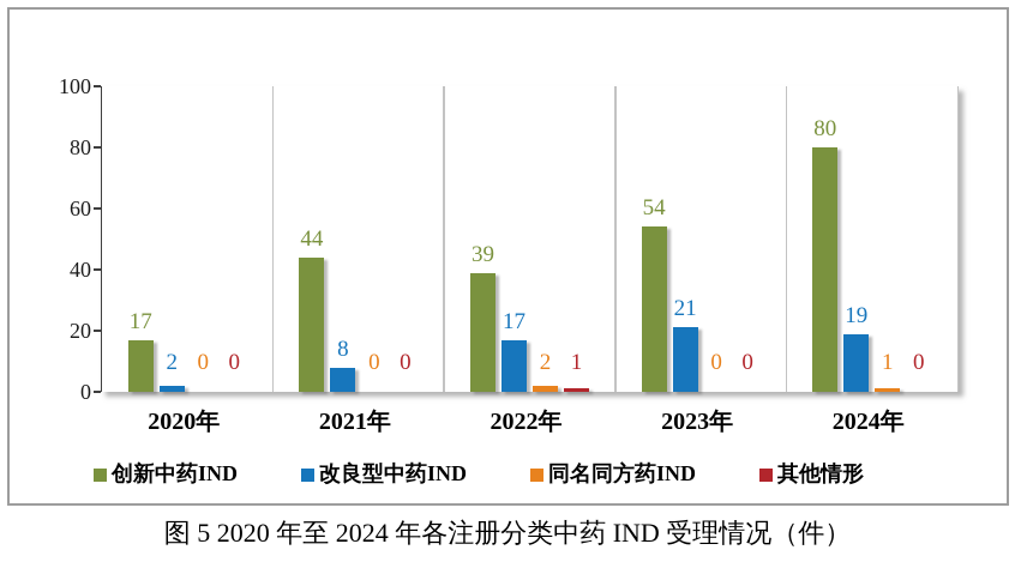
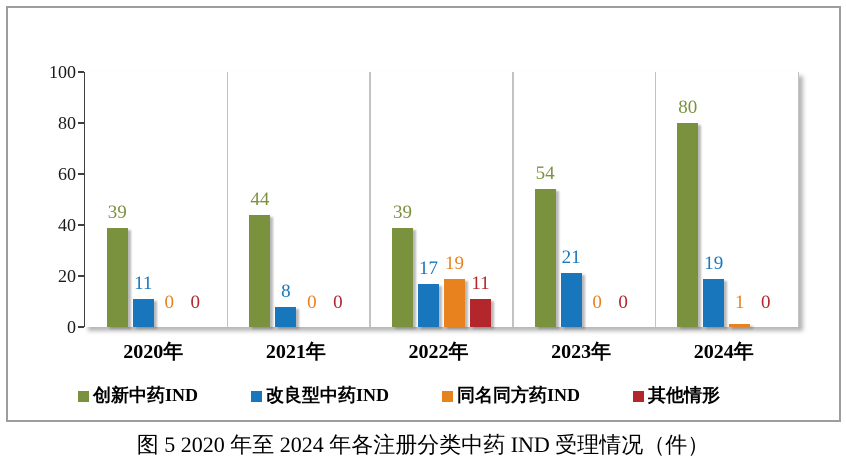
创新中药IND/2020年: 17 -> 39
改良型中药IND/2020年: 2 -> 11
同名同方药IND/2022年: 2 -> 19
其他情形/2022年: 1 -> 11
